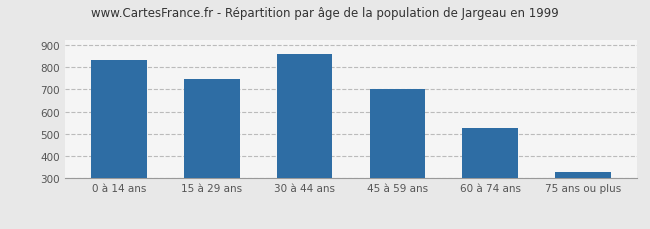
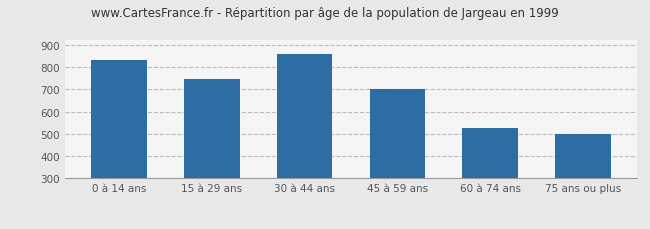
75 ans ou plus: 330 -> 500
